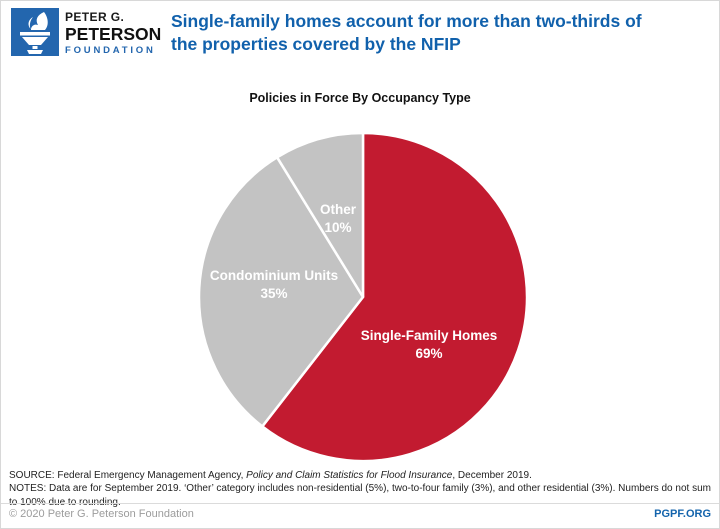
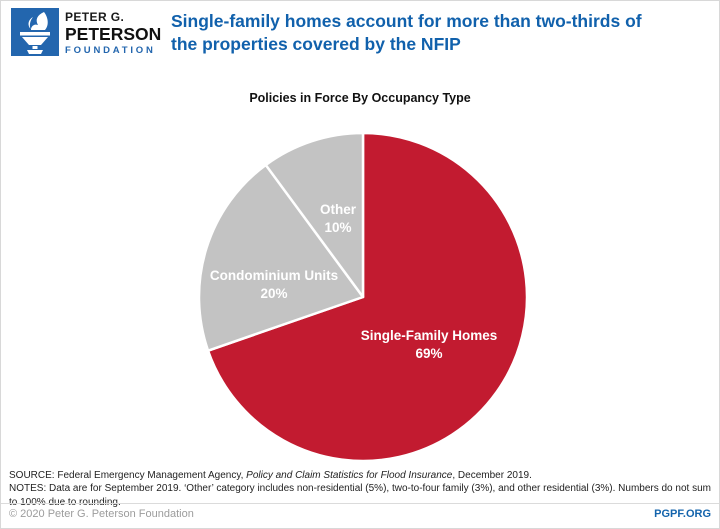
Condominium Units: 35% -> 20%
